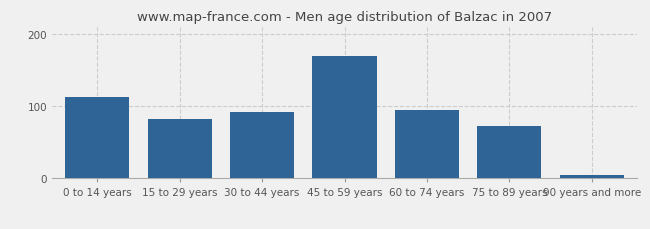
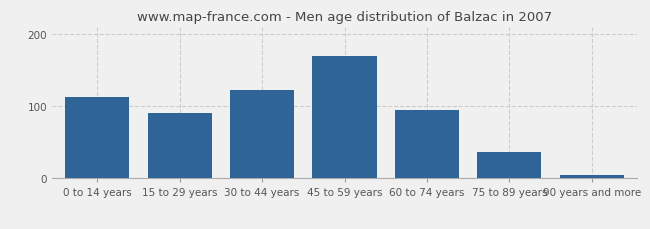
15 to 29 years: 82 -> 91
30 to 44 years: 92 -> 122
75 to 89 years: 72 -> 36
